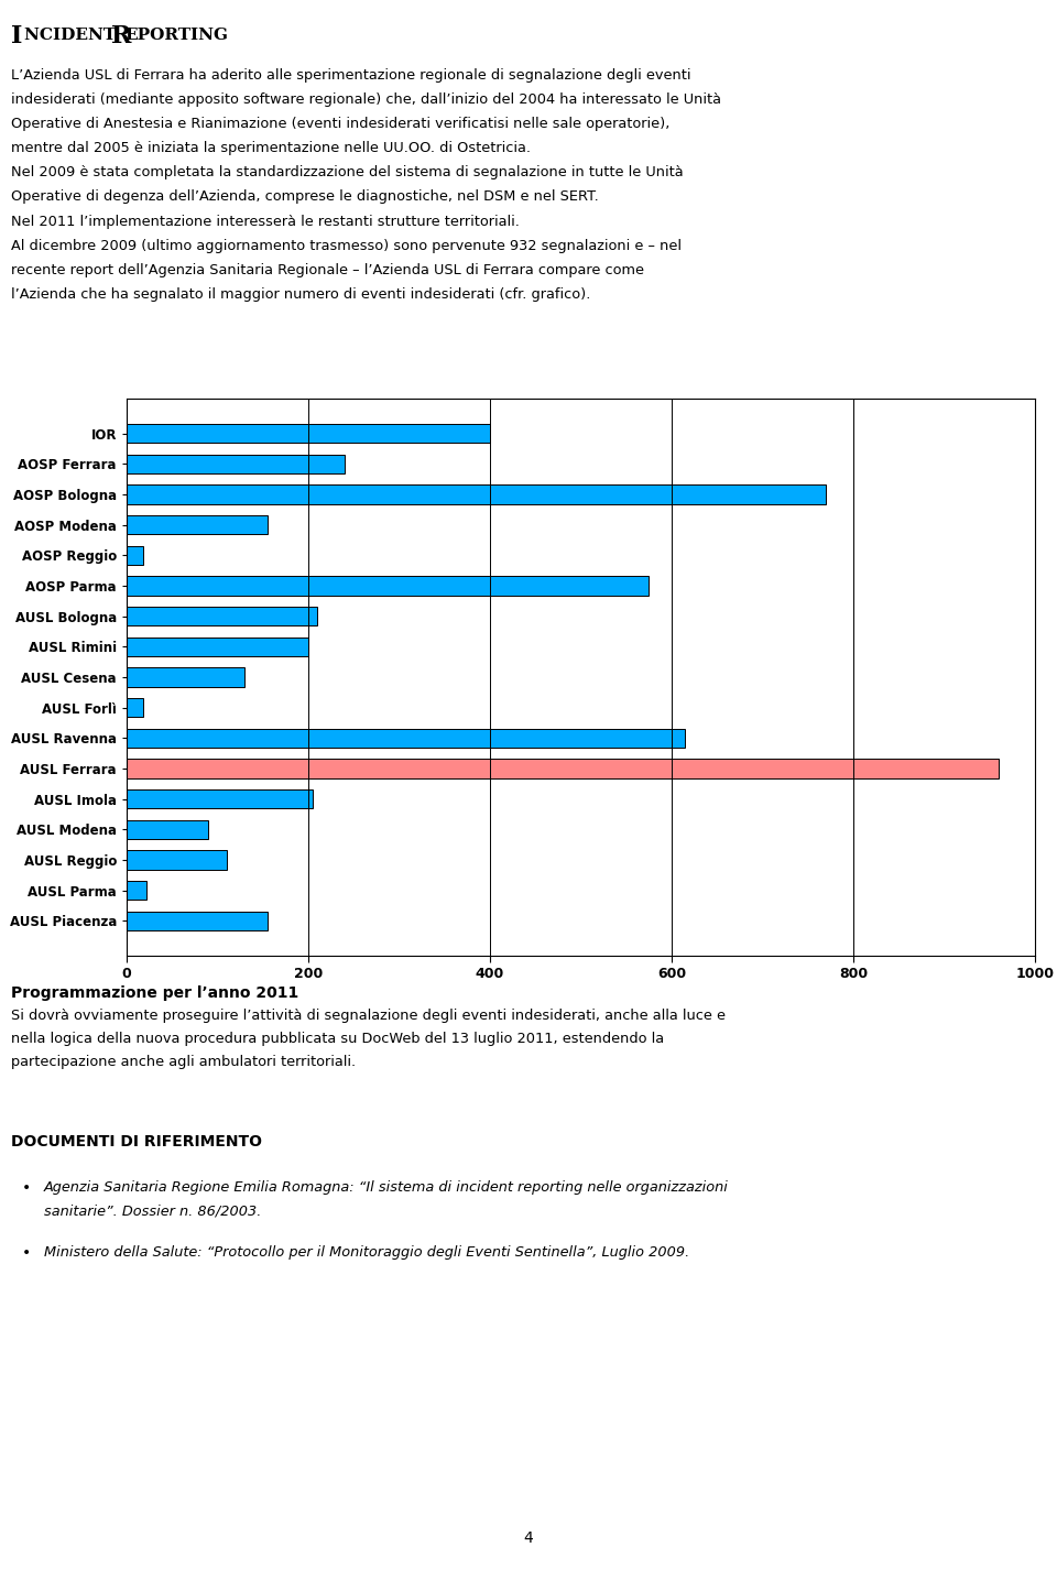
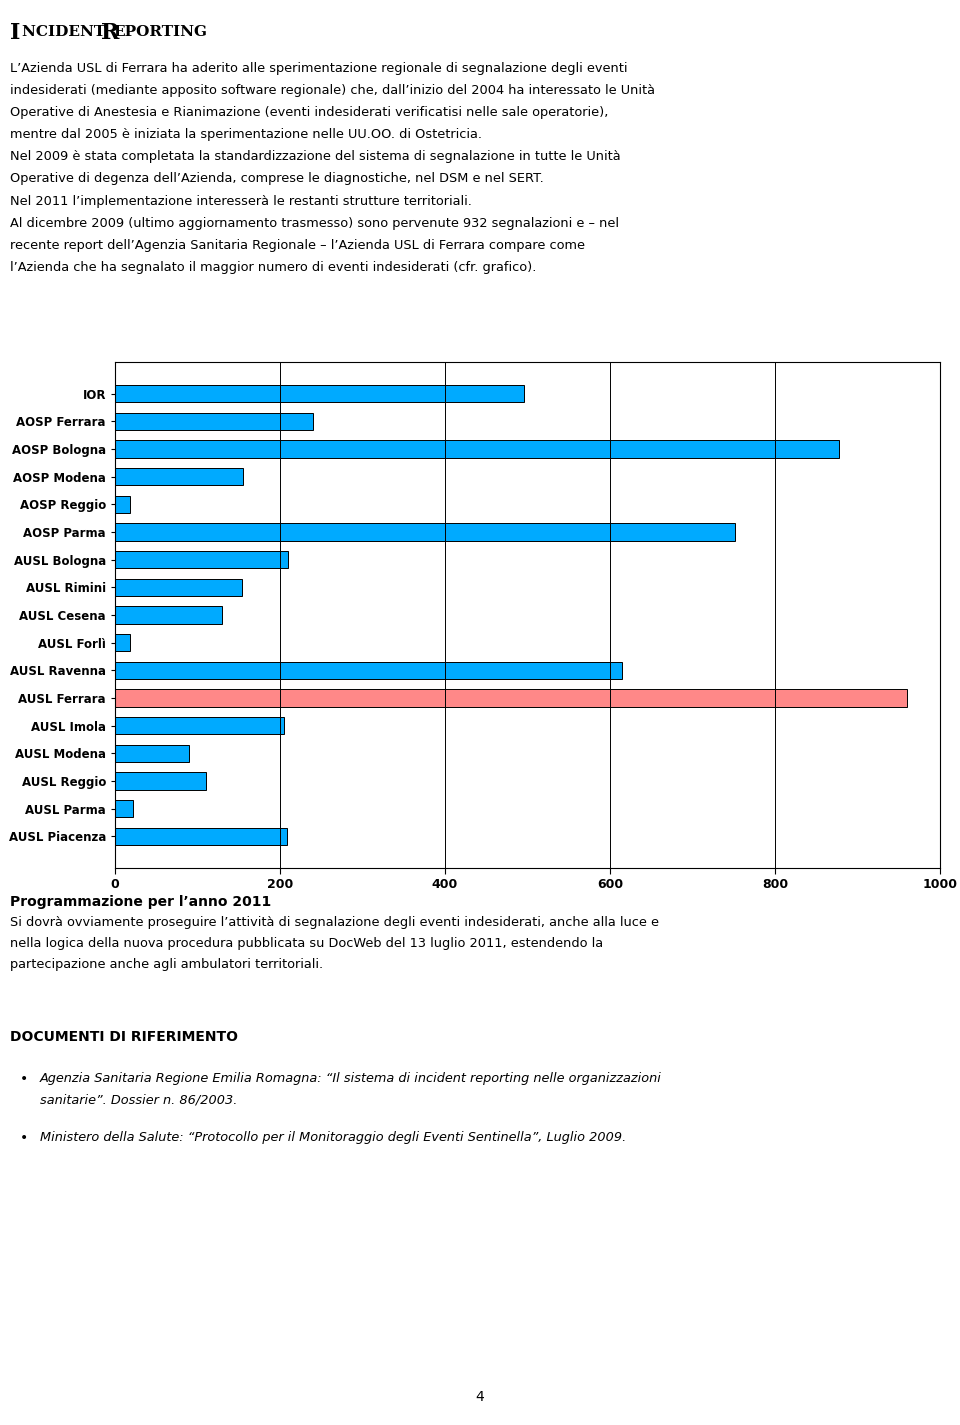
IOR: 400 -> 496
AOSP Bologna: 770 -> 878
AOSP Parma: 575 -> 752
AUSL Rimini: 200 -> 154
AUSL Piacenza: 155 -> 208
